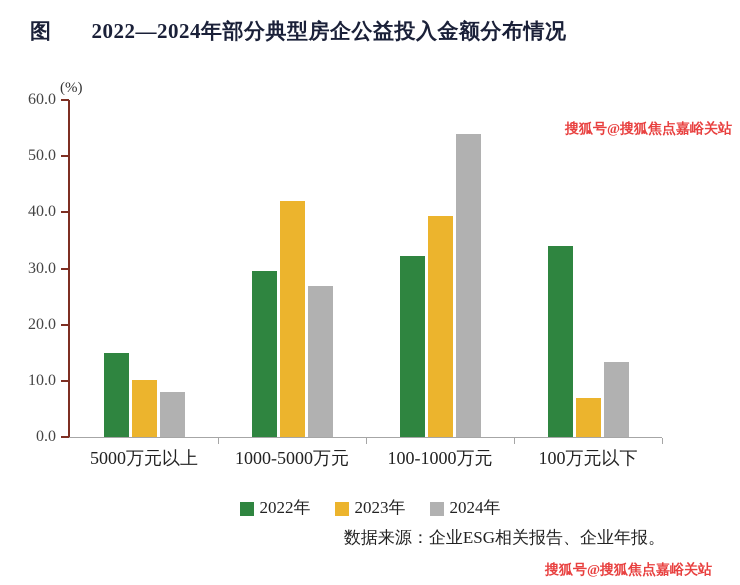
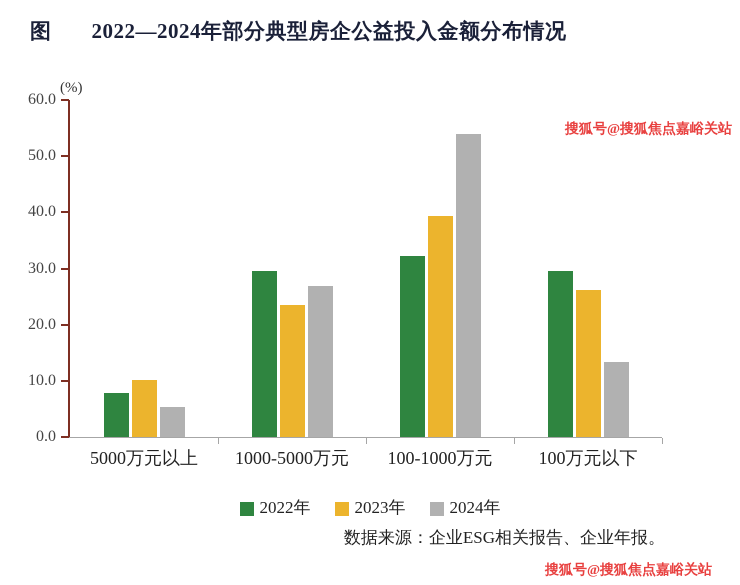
2022年/5000万元以上: 15 -> 8
2024年/5000万元以上: 8 -> 5
2023年/1000-5000万元: 42 -> 24
2022年/100万元以下: 34 -> 30
2023年/100万元以下: 7 -> 26
